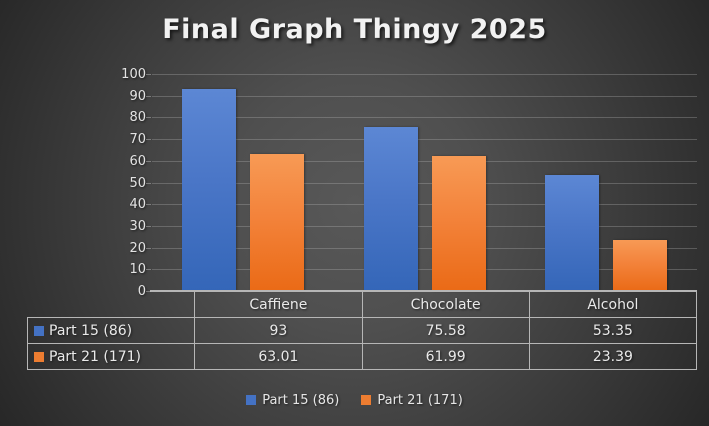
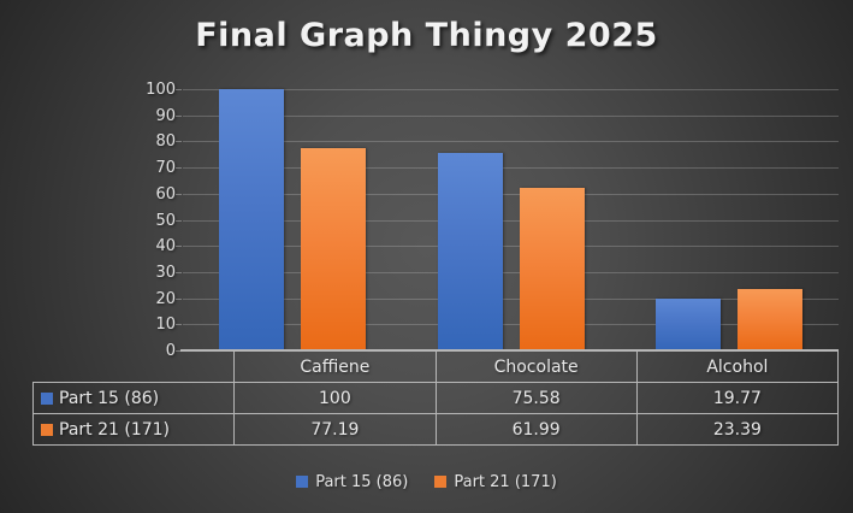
Part 15 (86)/Caffiene: 93 -> 100
Part 21 (171)/Caffiene: 63.01 -> 77.19
Part 15 (86)/Alcohol: 53.35 -> 19.77
